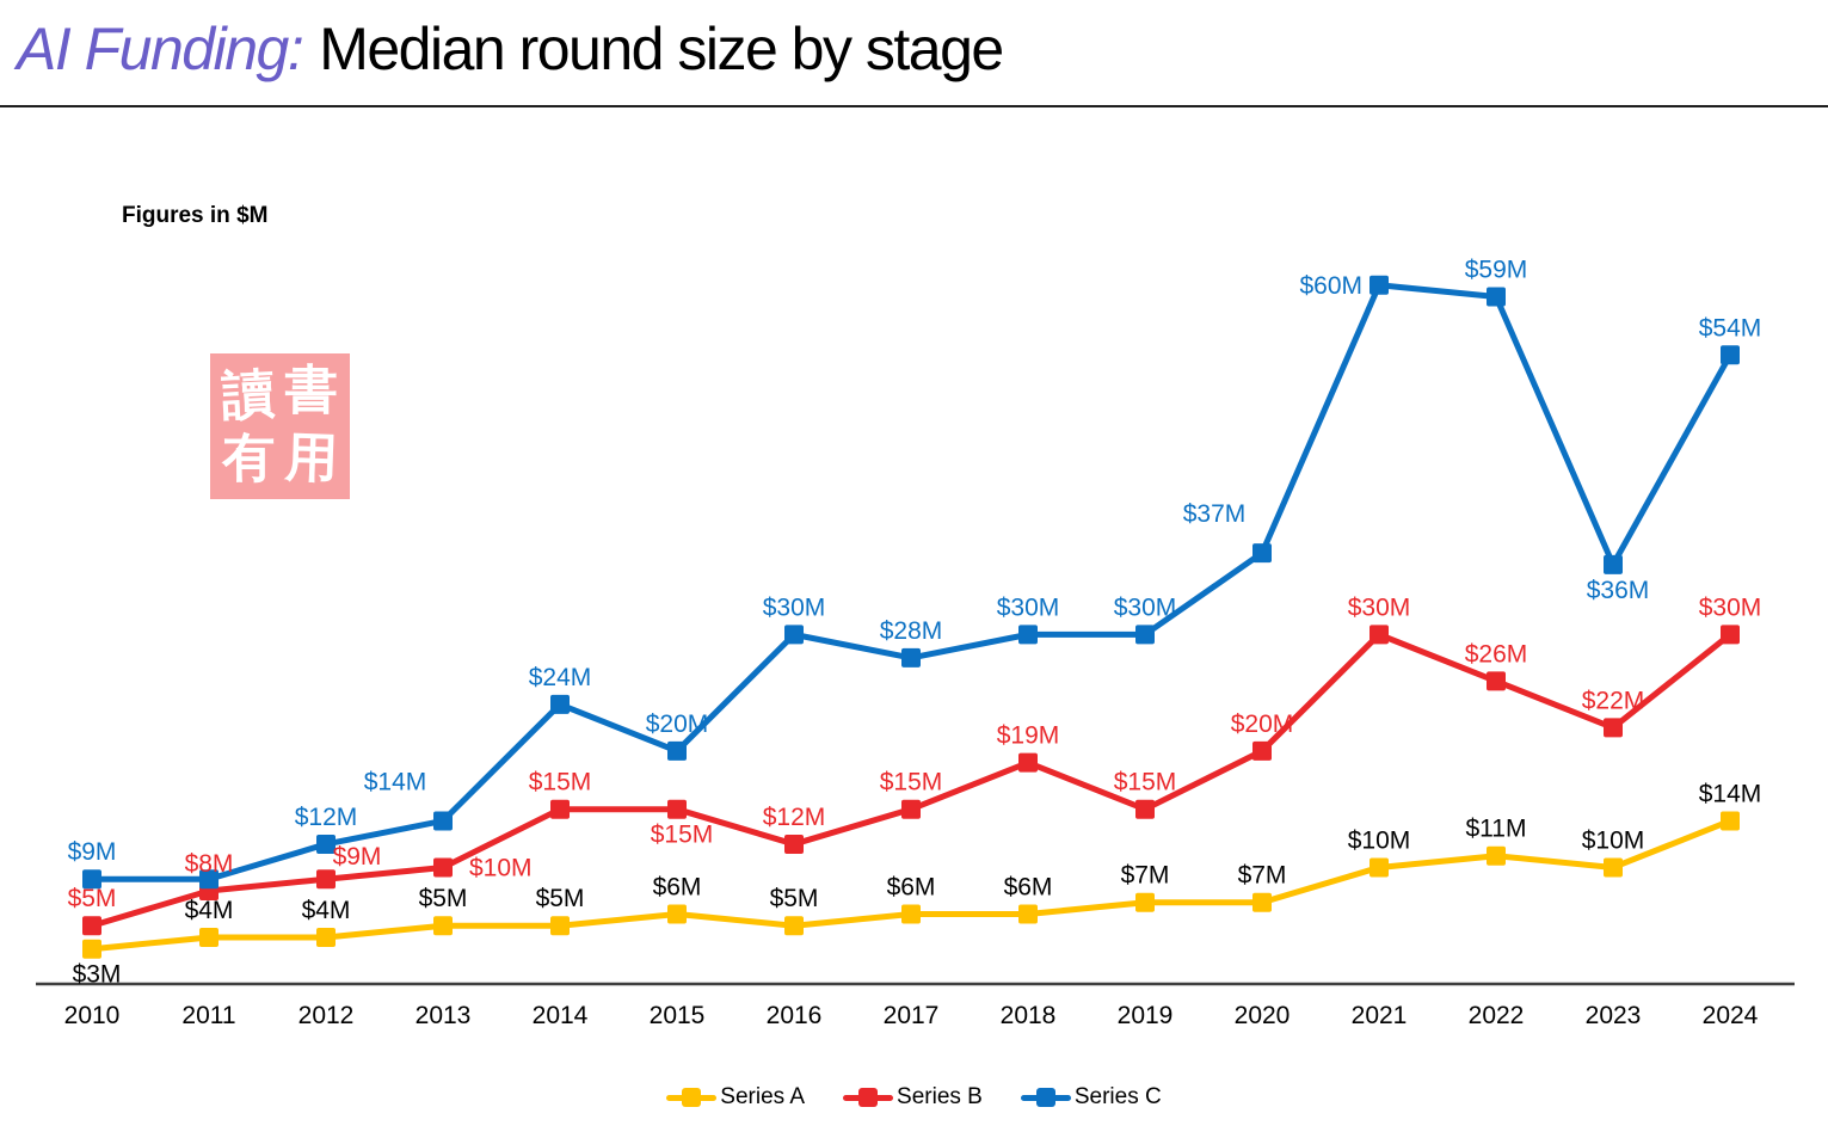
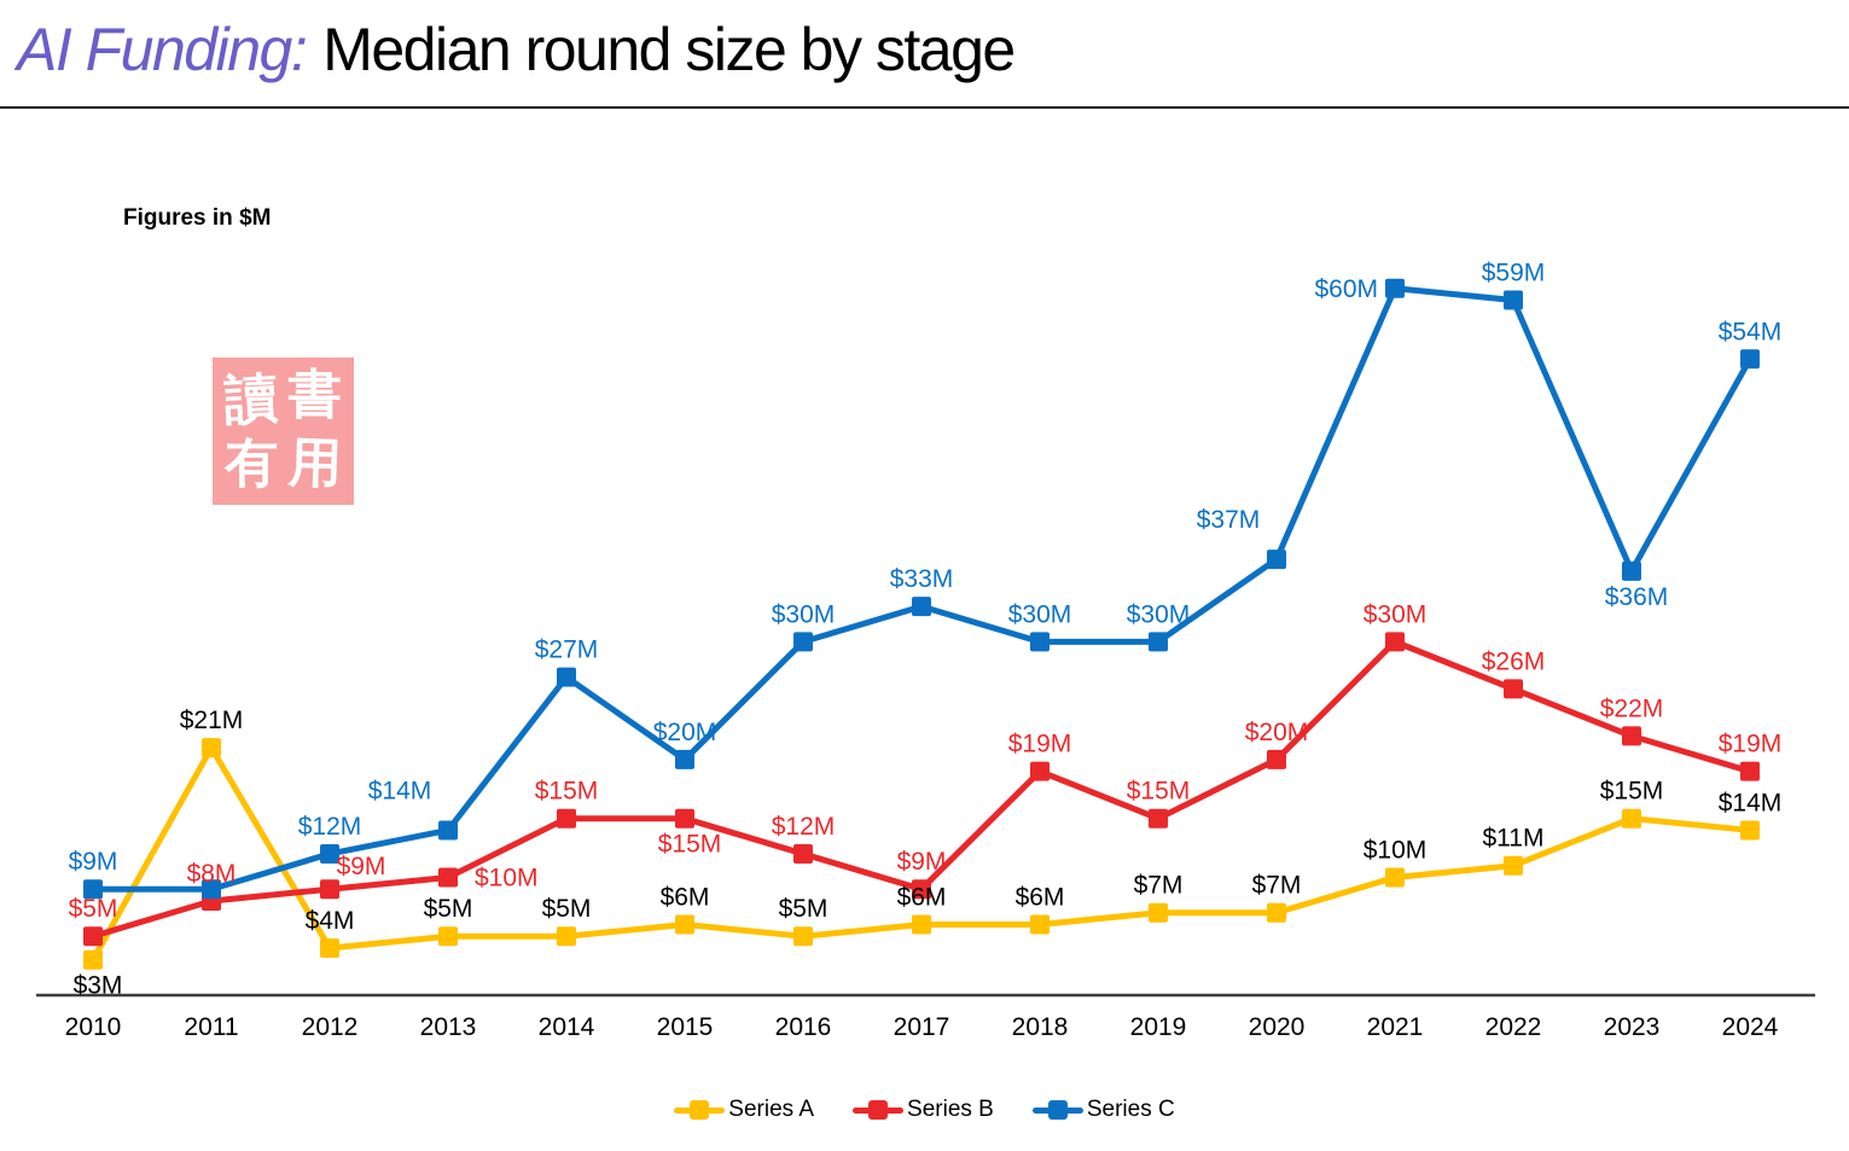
Series A/2011: $4M -> $21M
Series C/2014: $24M -> $27M
Series B/2017: $15M -> $9M
Series C/2017: $28M -> $33M
Series A/2023: $10M -> $15M
Series B/2024: $30M -> $19M
